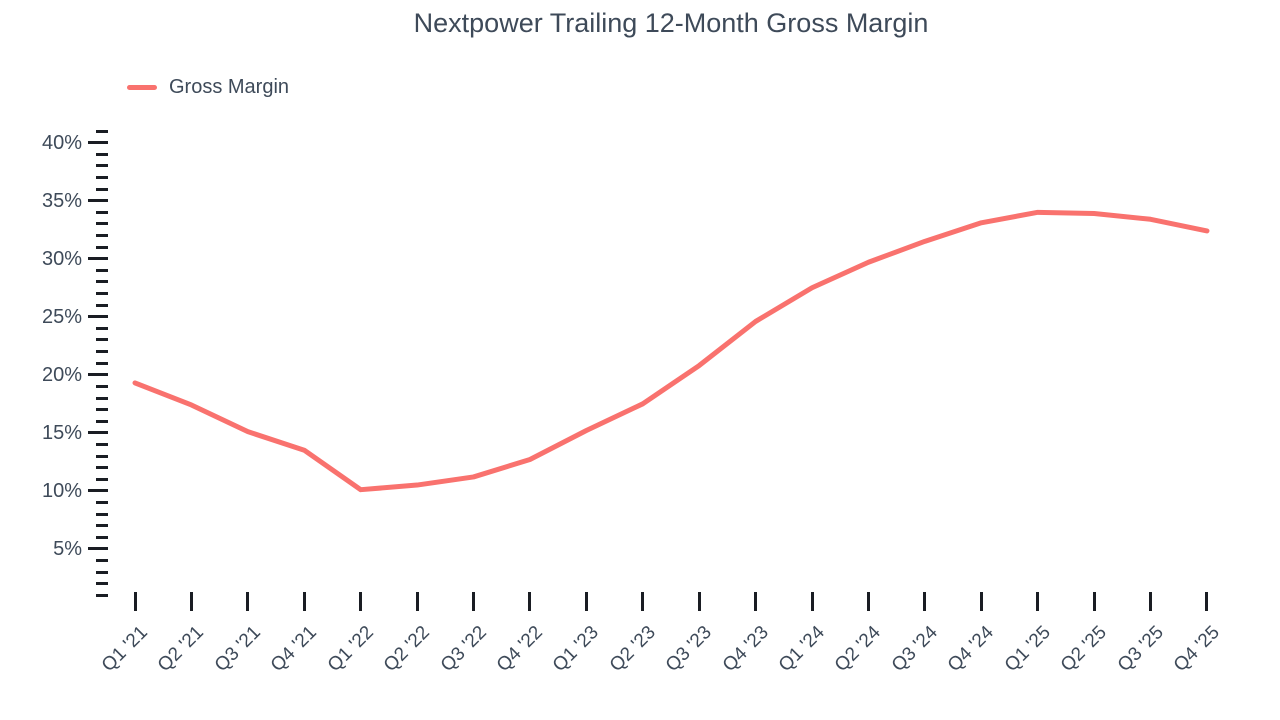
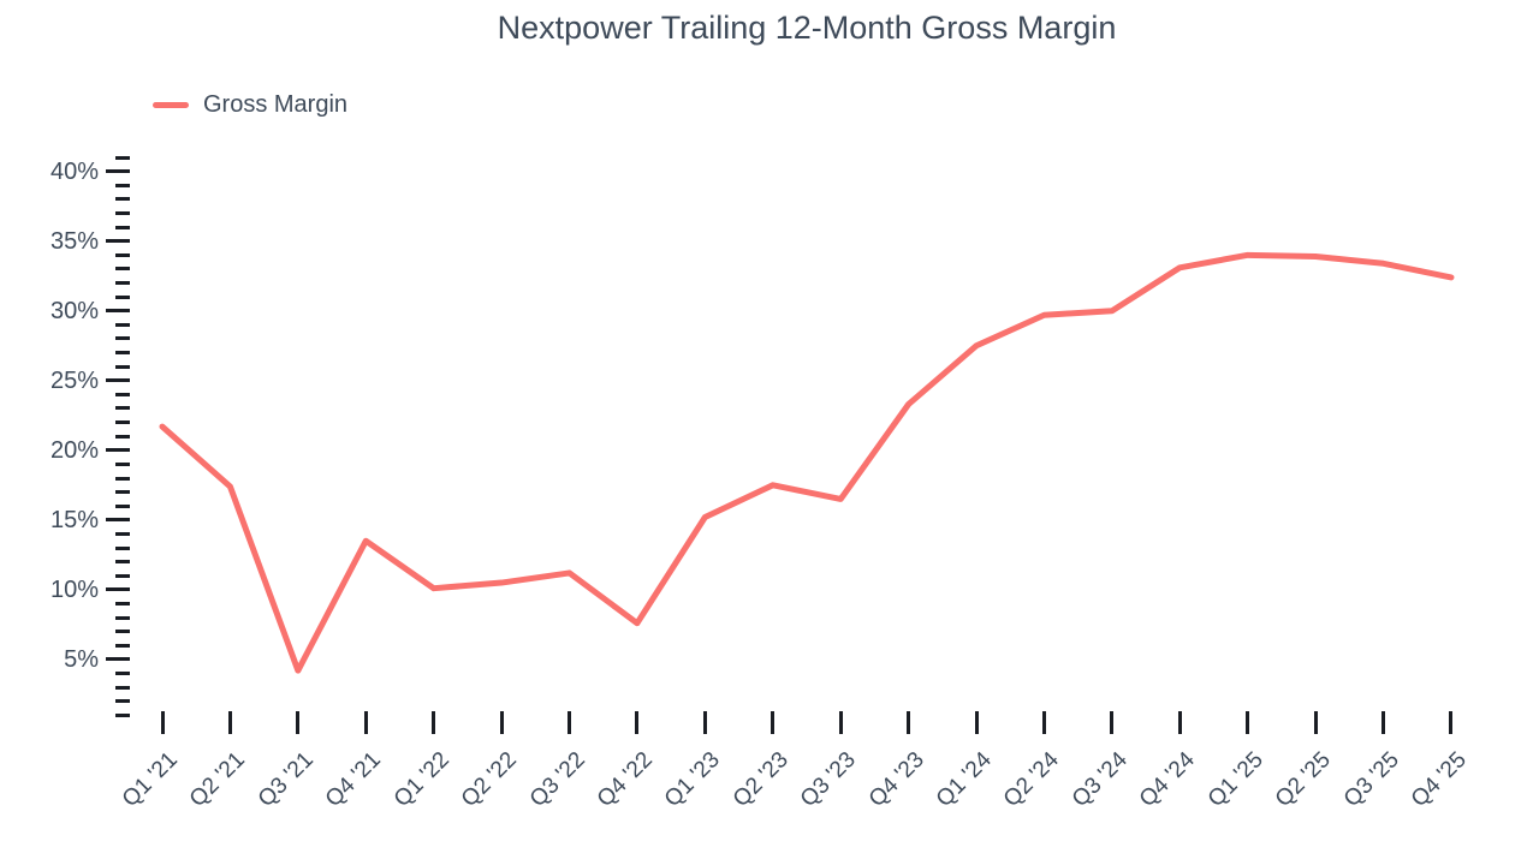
Q1 '21: 19.3% -> 21.7%
Q3 '21: 15.1% -> 4.2%
Q4 '22: 12.7% -> 7.6%
Q3 '23: 20.8% -> 16.5%
Q4 '23: 24.6% -> 23.3%
Q3 '24: 31.5% -> 30.0%
